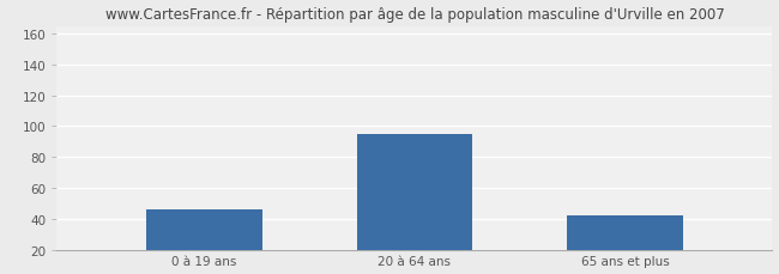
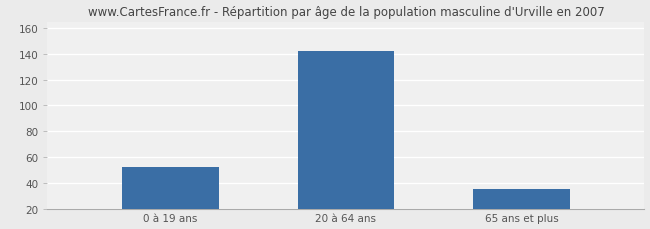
0 à 19 ans: 46 -> 52
20 à 64 ans: 95 -> 142
65 ans et plus: 42 -> 35
